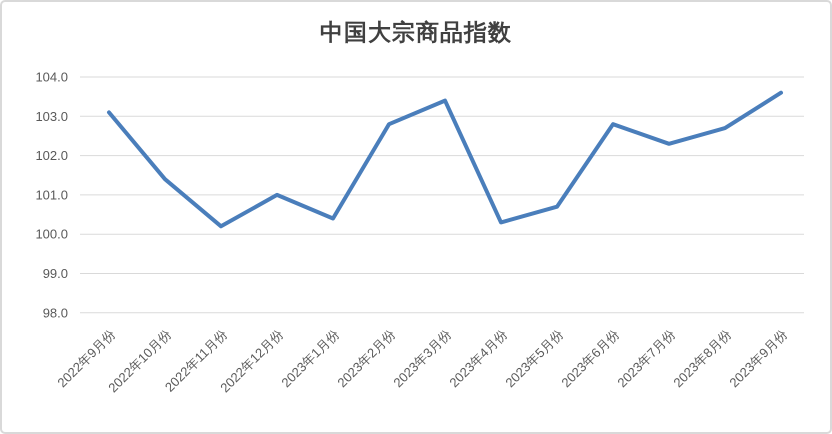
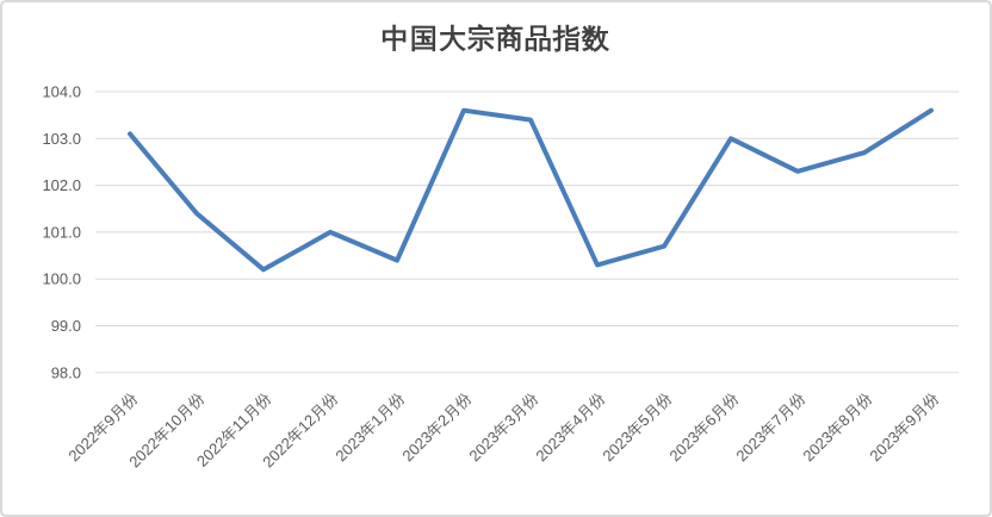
2023年2月份: 102.8 -> 103.6
2023年6月份: 102.8 -> 103.0
